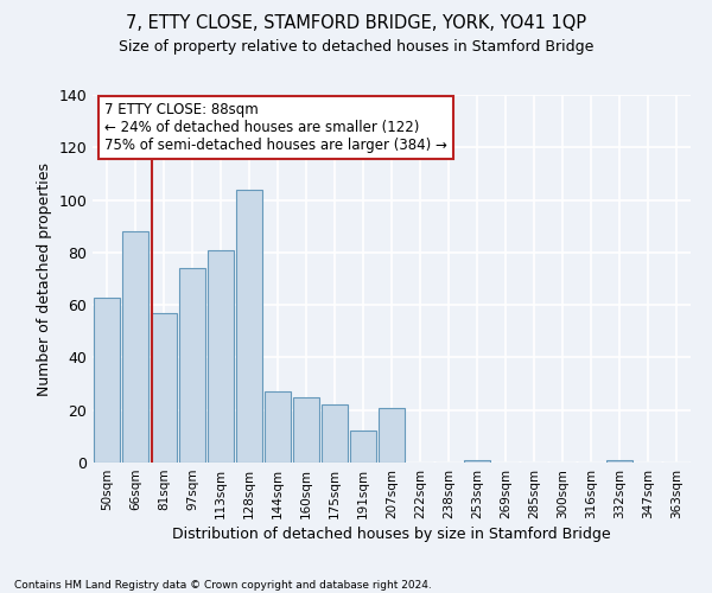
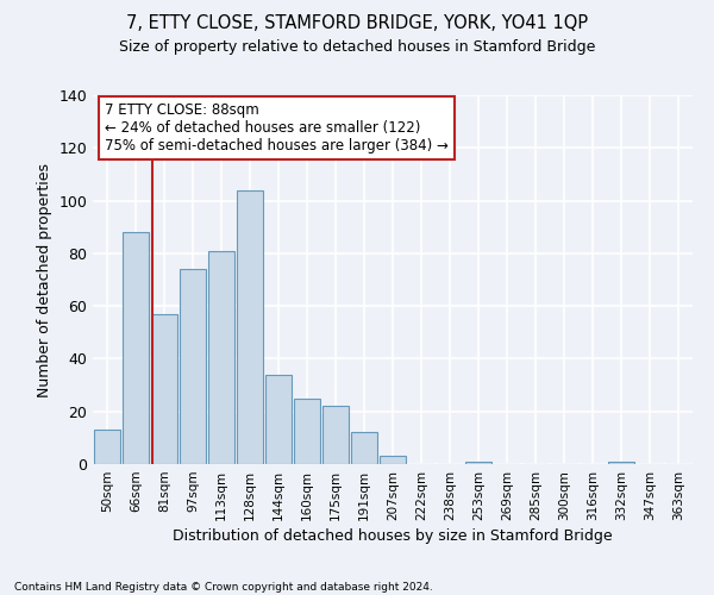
50sqm: 63 -> 13
144sqm: 27 -> 34
207sqm: 21 -> 3
